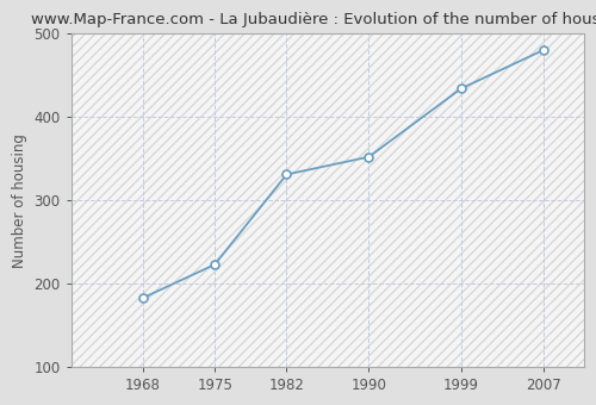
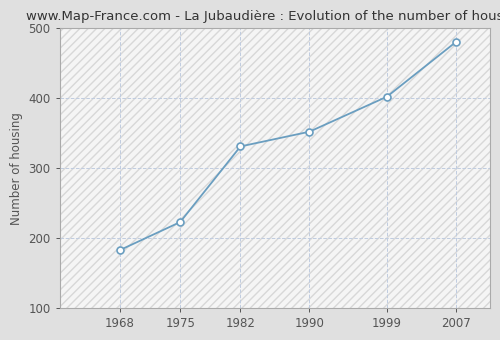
1999: 434 -> 402
